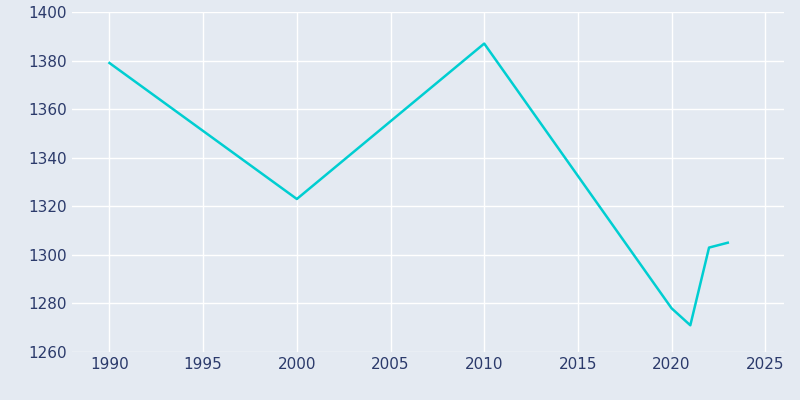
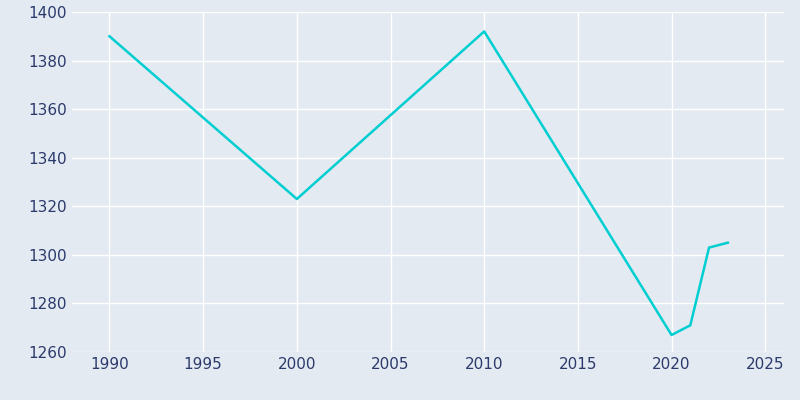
1990: 1379 -> 1390
2010: 1387 -> 1392
2020: 1278 -> 1267
